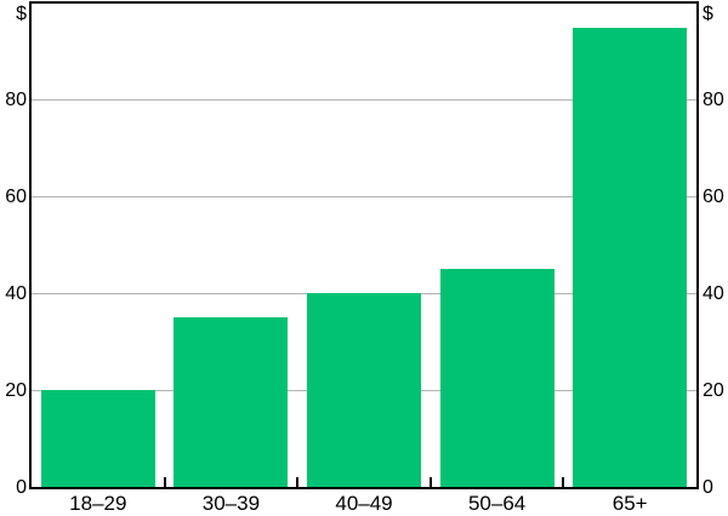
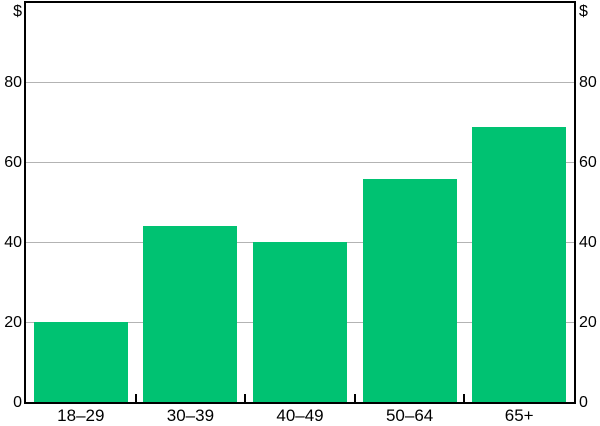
30–39: 35 -> 44
50–64: 45 -> 56
65+: 95 -> 69
